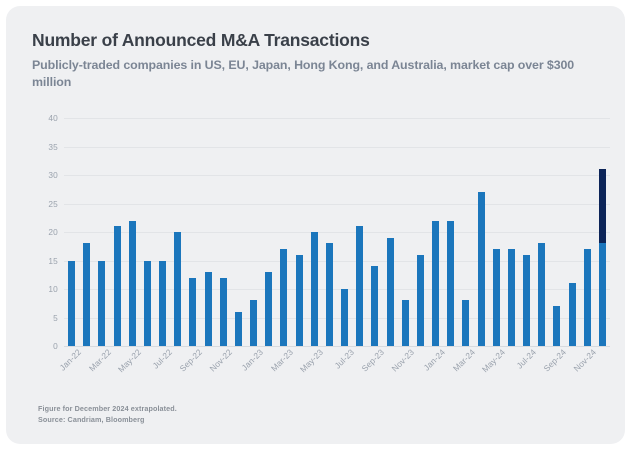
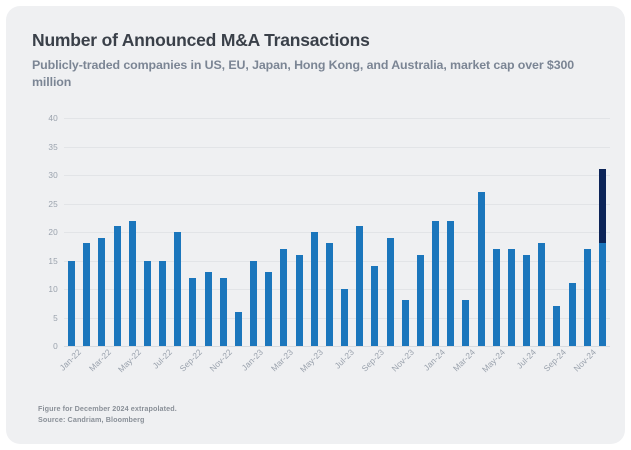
Mar-22: 15 -> 19
Jan-23: 8 -> 15
